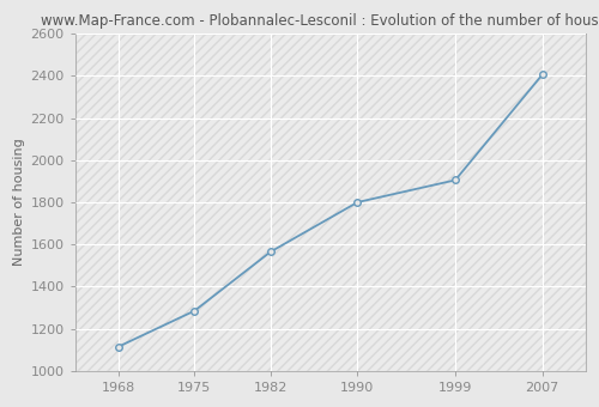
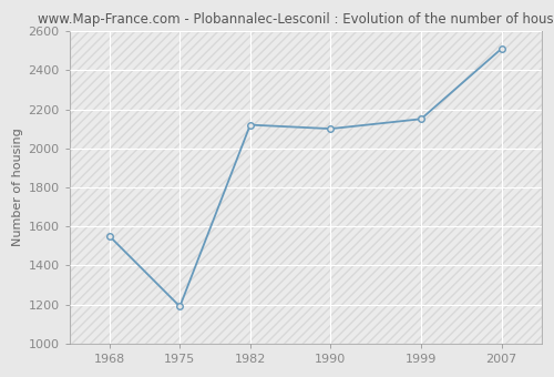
1968: 1120 -> 1550
1975: 1280 -> 1190
1982: 1560 -> 2120
1990: 1800 -> 2100
1999: 1900 -> 2150
2007: 2400 -> 2510
